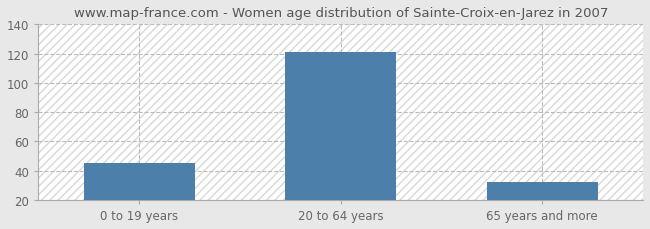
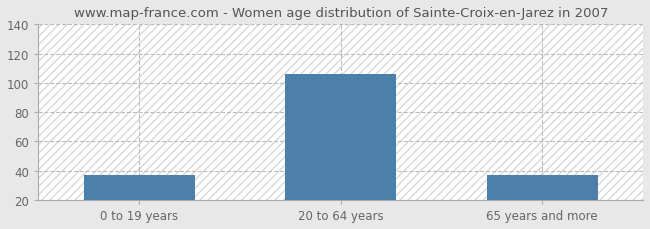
0 to 19 years: 45 -> 37
20 to 64 years: 121 -> 106
65 years and more: 32 -> 37
